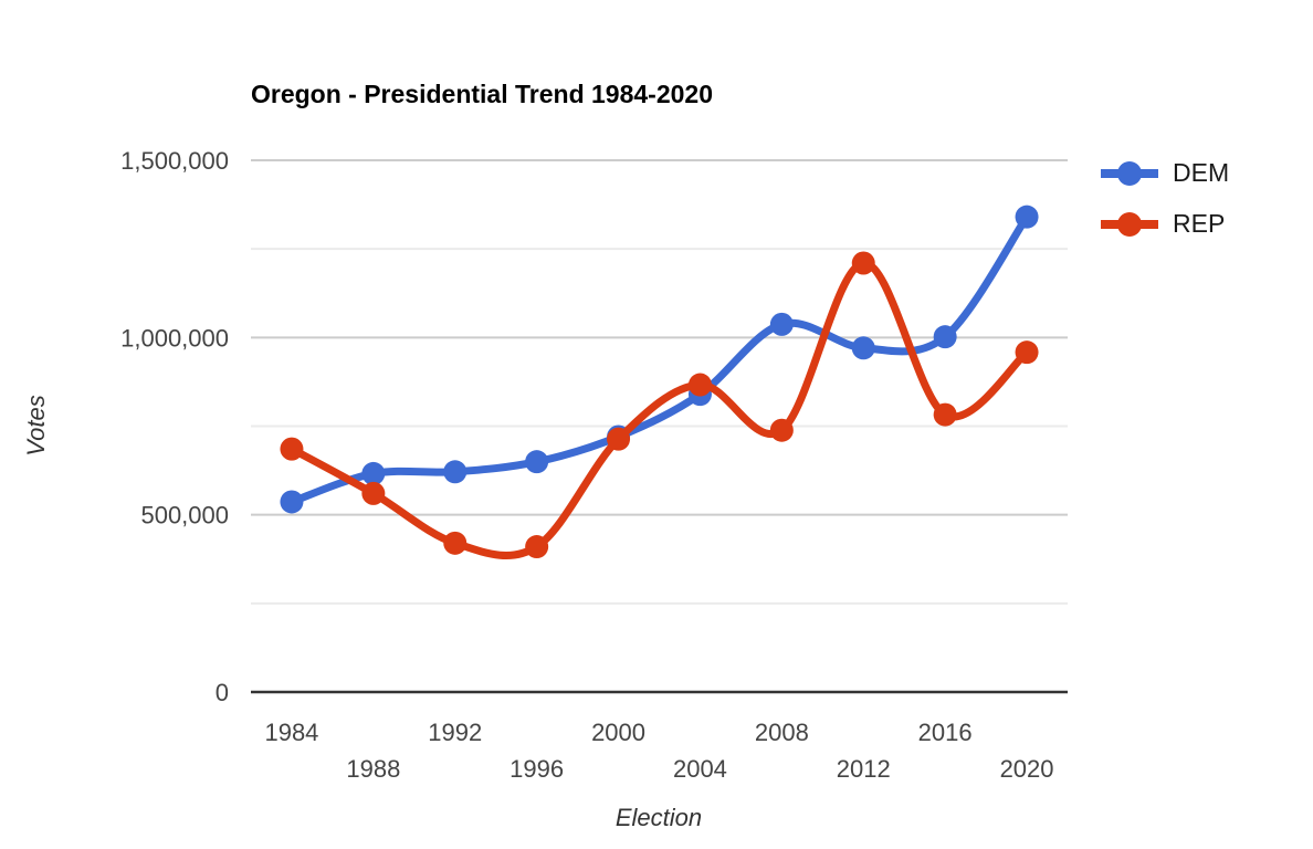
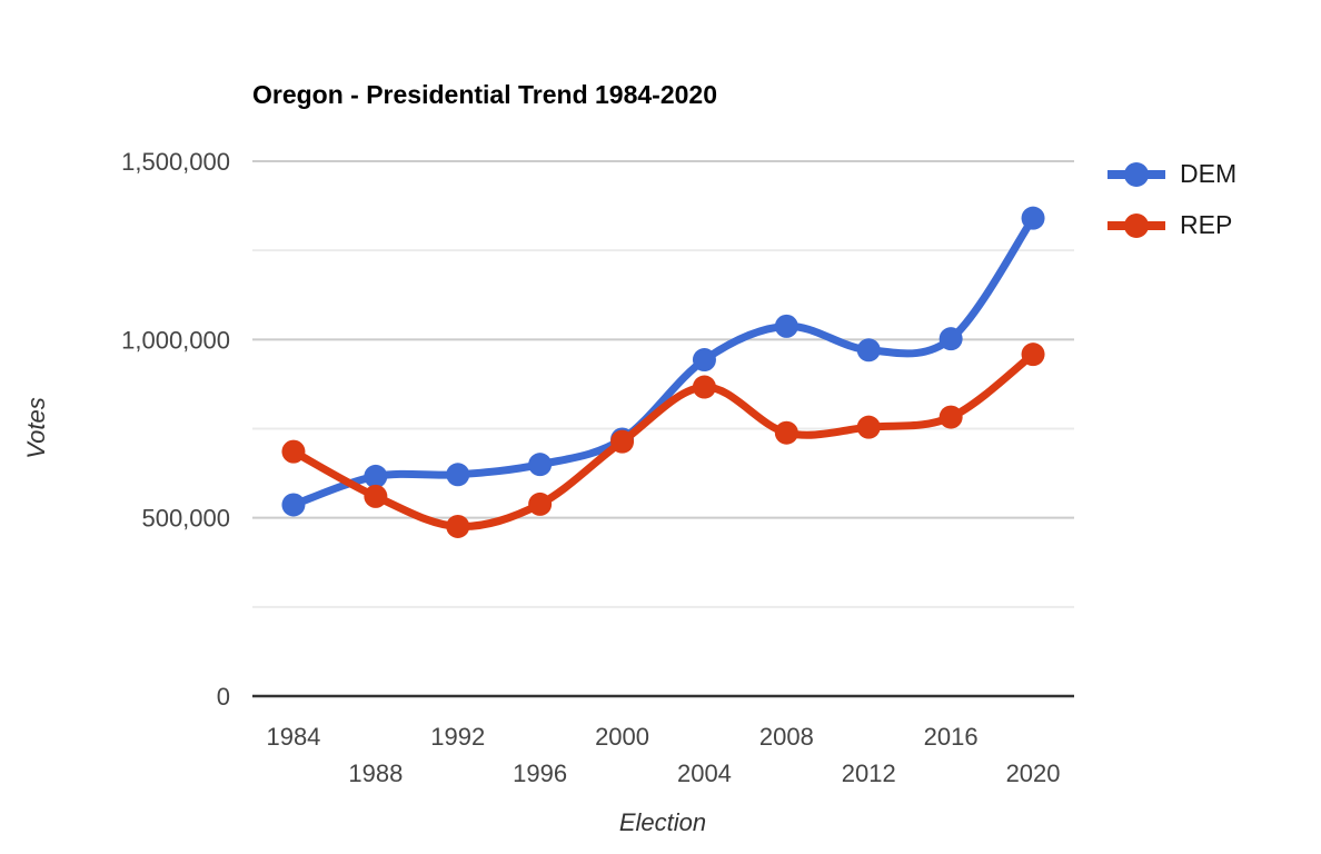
REP/1992: 420000 -> 480000
REP/1996: 410000 -> 540000
DEM/2004: 840000 -> 940000
REP/2012: 1210000 -> 750000
